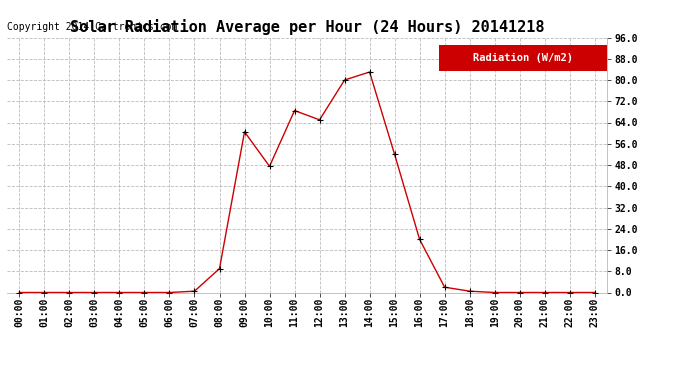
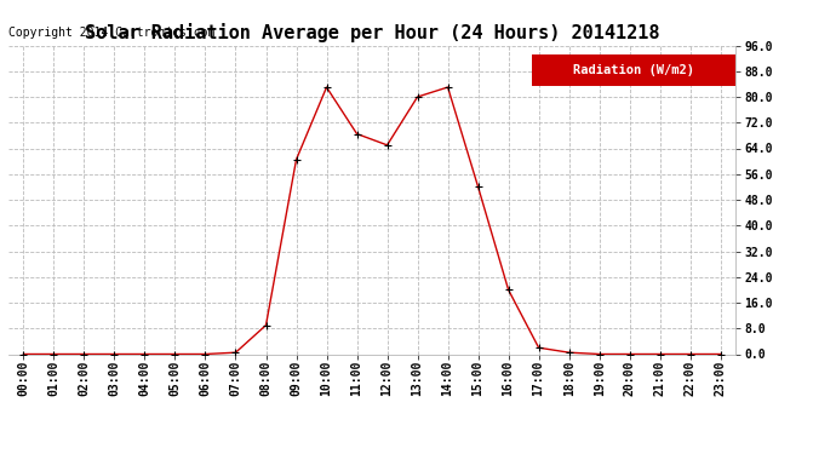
10:00: 47.5 -> 83.0
